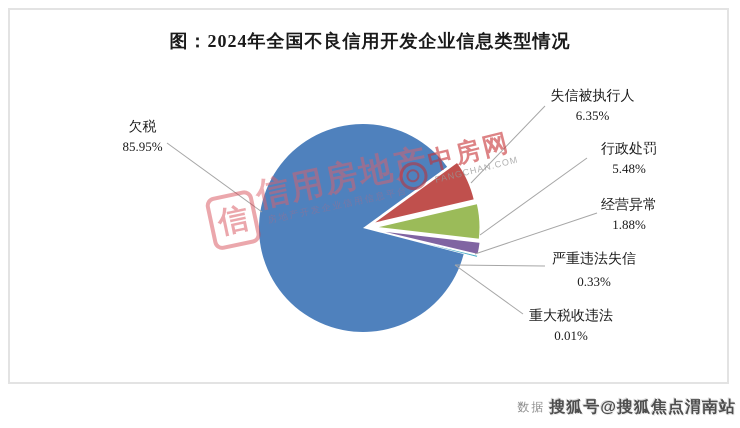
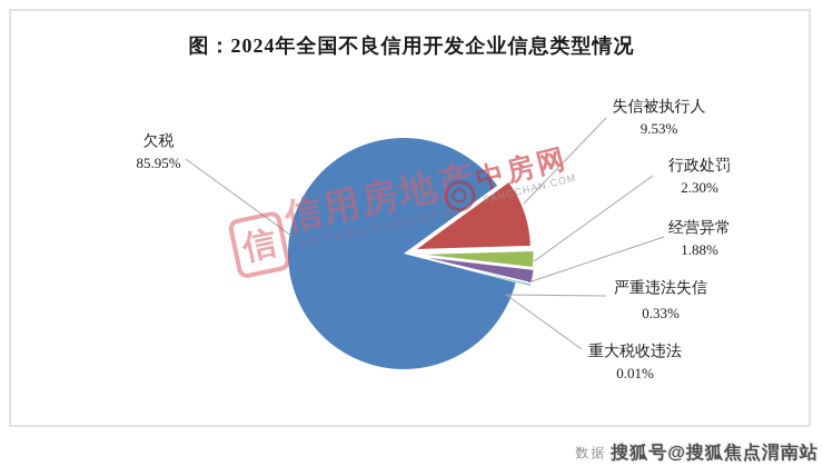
失信被执行人: 6.35% -> 9.53%
行政处罚: 5.48% -> 2.30%
